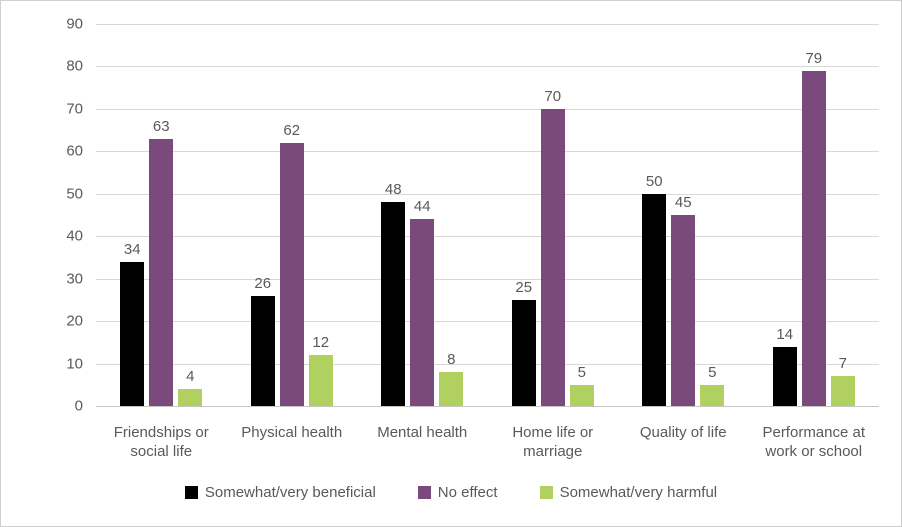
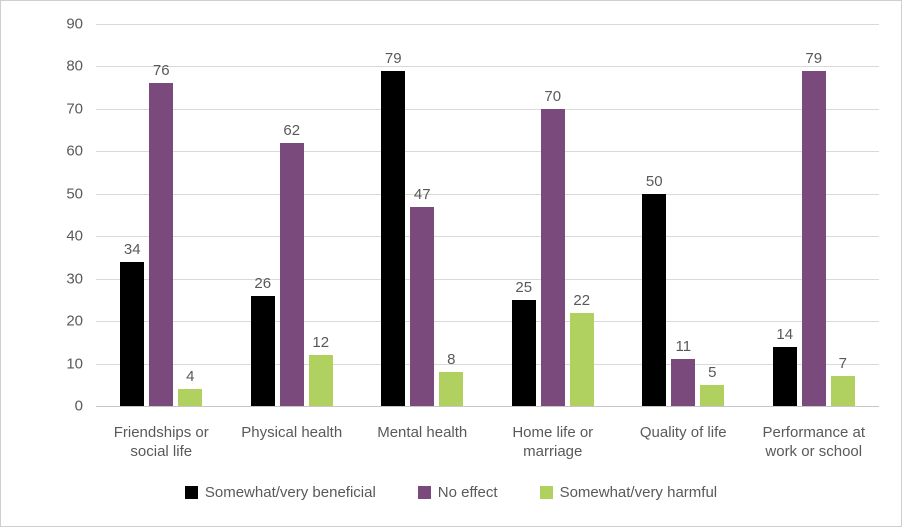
No effect/Friendships or social life: 63 -> 76
Somewhat/very beneficial/Mental health: 48 -> 79
No effect/Mental health: 44 -> 47
Somewhat/very harmful/Home life or marriage: 5 -> 22
No effect/Quality of life: 45 -> 11
